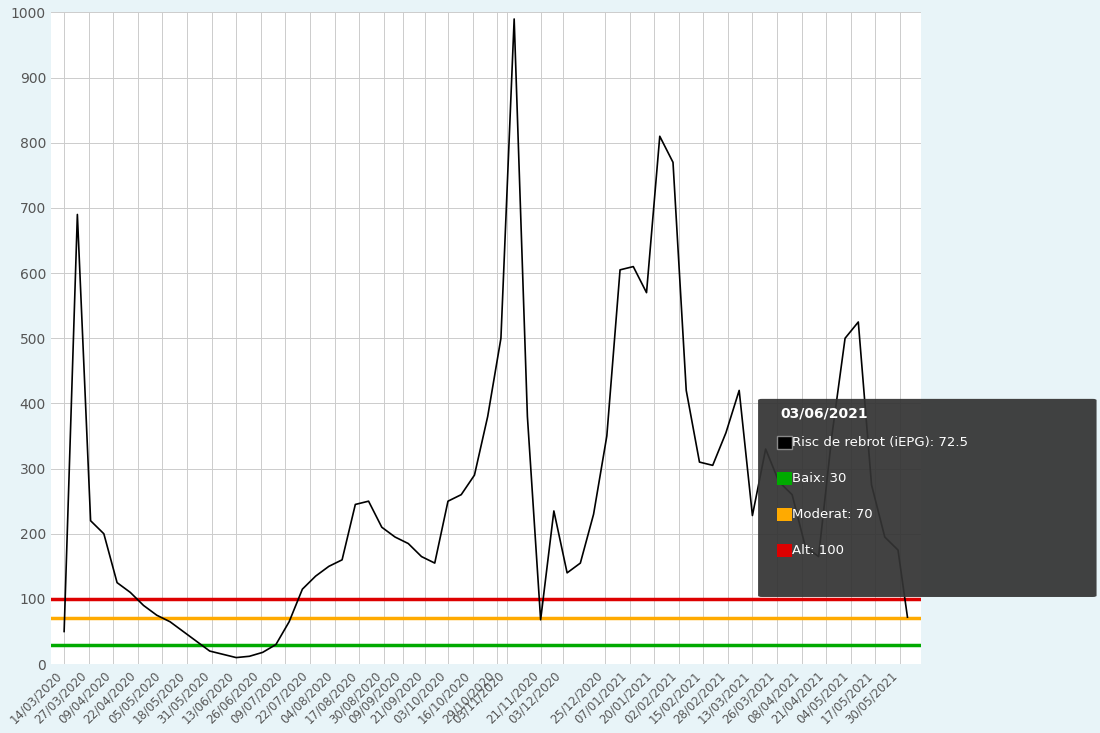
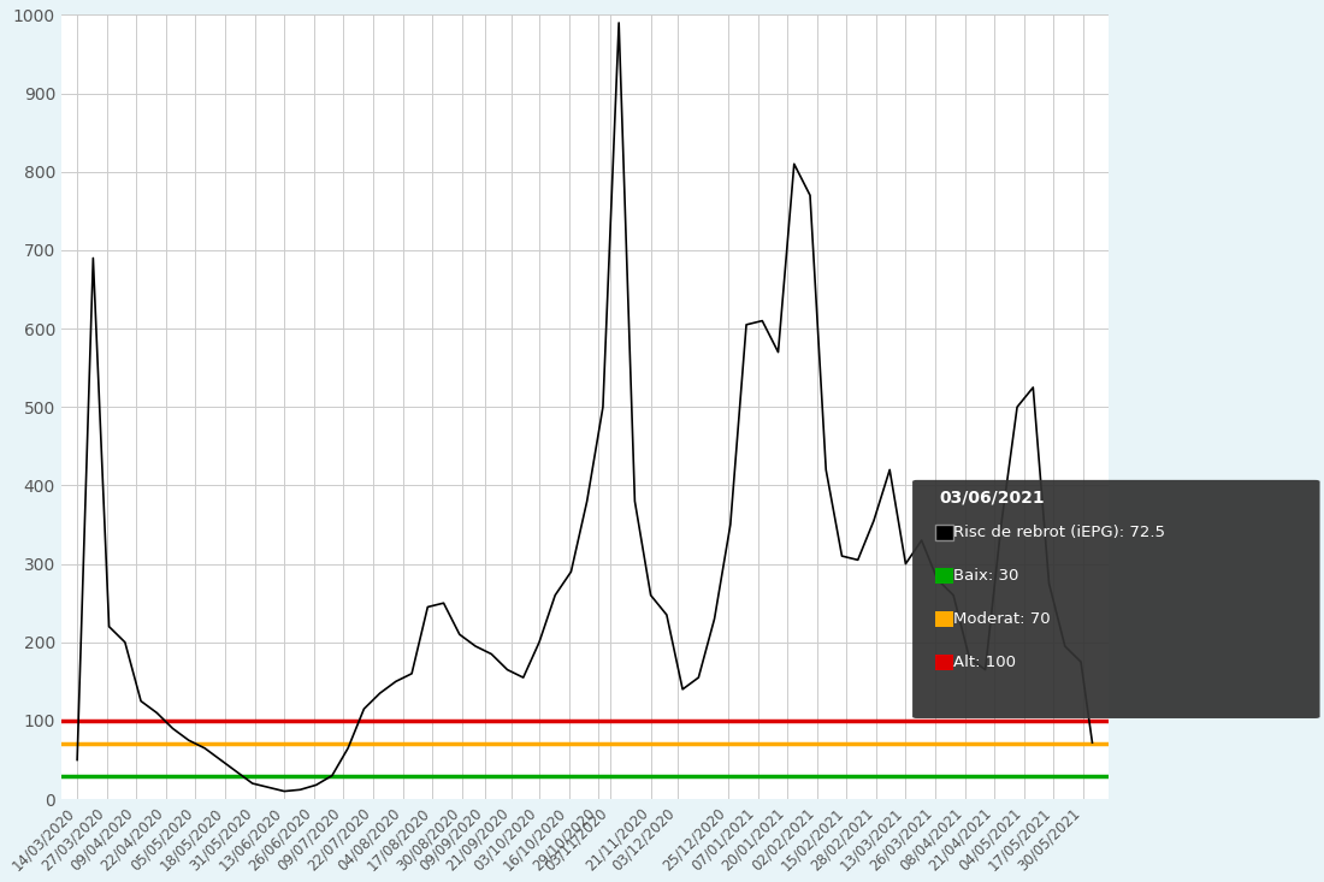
03/10/2020: 250 -> 200
21/11/2020: 68 -> 260
13/03/2021: 228 -> 300
